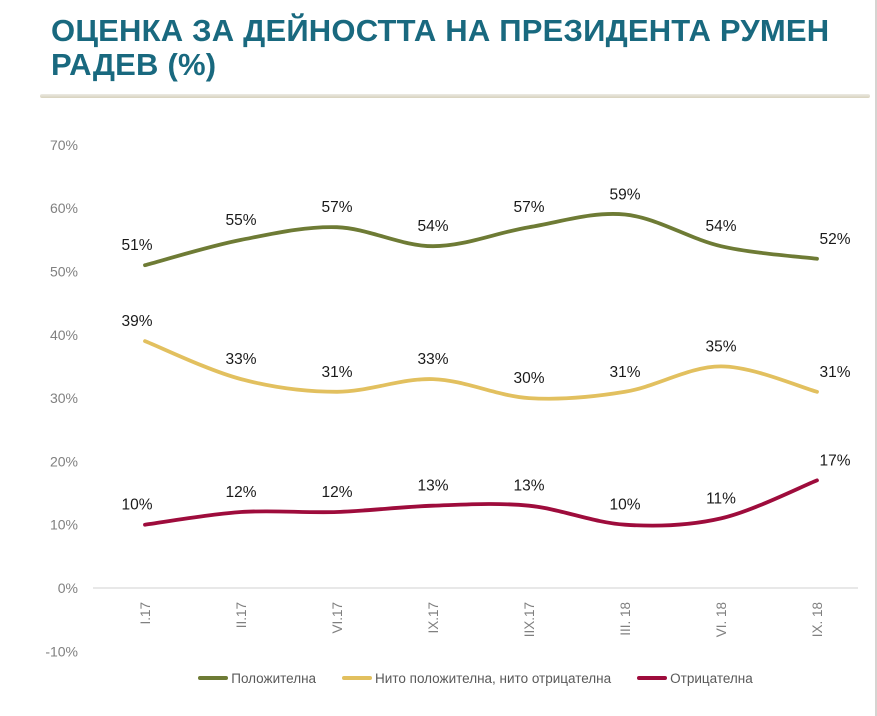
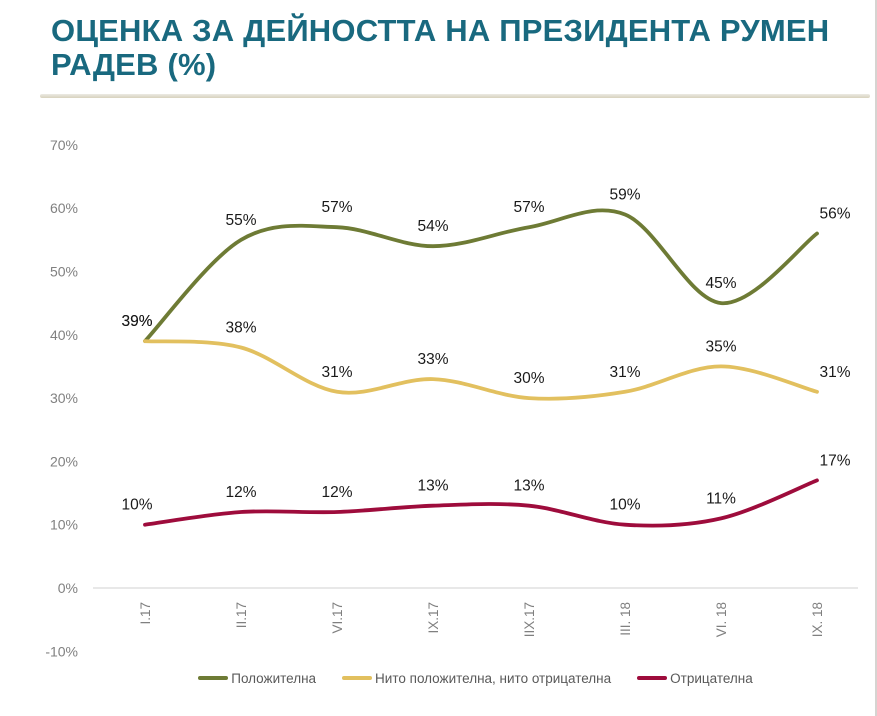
Положителна/I.17: 51% -> 39%
Нито положителна, нито отрицателна/II.17: 33% -> 38%
Положителна/VI. 18: 54% -> 45%
Положителна/IX. 18: 52% -> 56%
